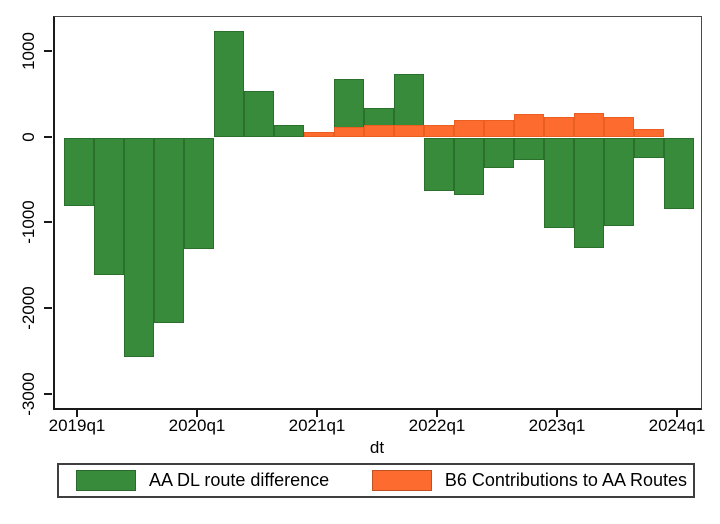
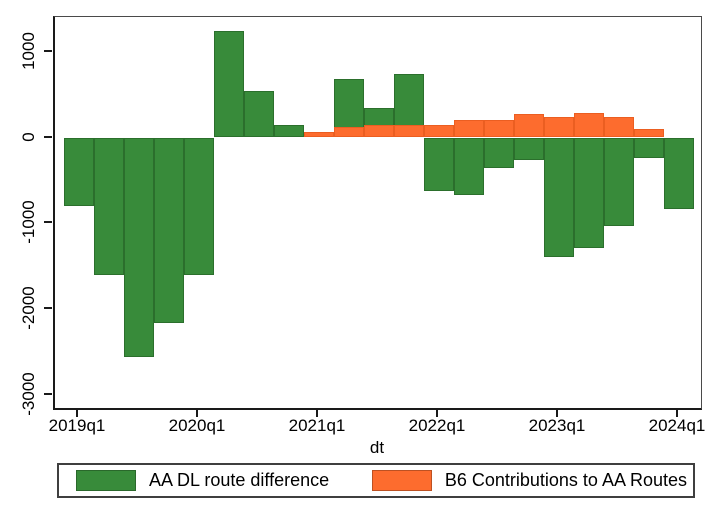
AA DL route difference/2020q1: -1300 -> -1600
AA DL route difference/2023q1: -1100 -> -1400
